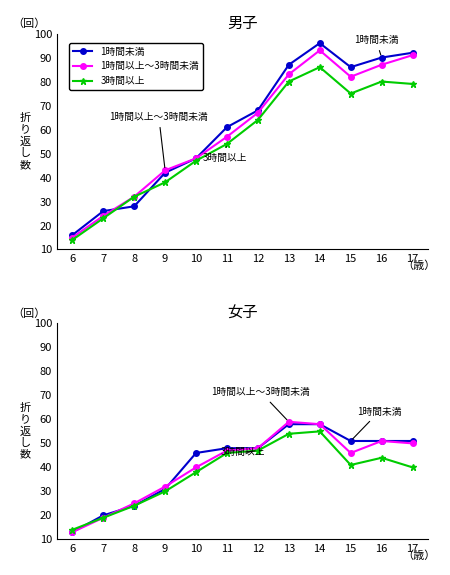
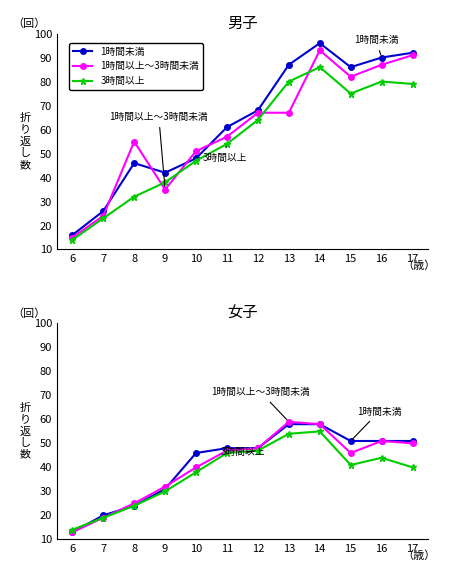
男子/1時間未満/8: 28 -> 46
男子/1時間以上～3時間未満/8: 32 -> 55
男子/1時間以上～3時間未満/9: 43 -> 35
男子/1時間以上～3時間未満/10: 48 -> 51
男子/1時間以上～3時間未満/13: 83 -> 67
